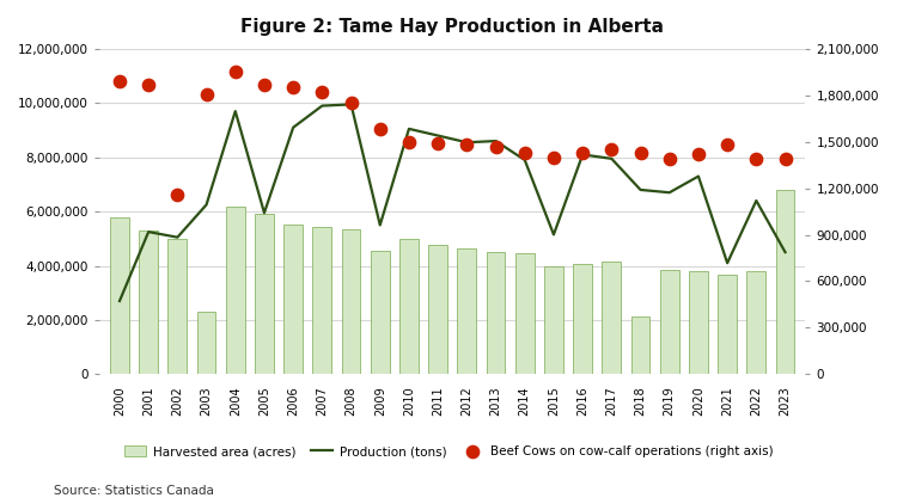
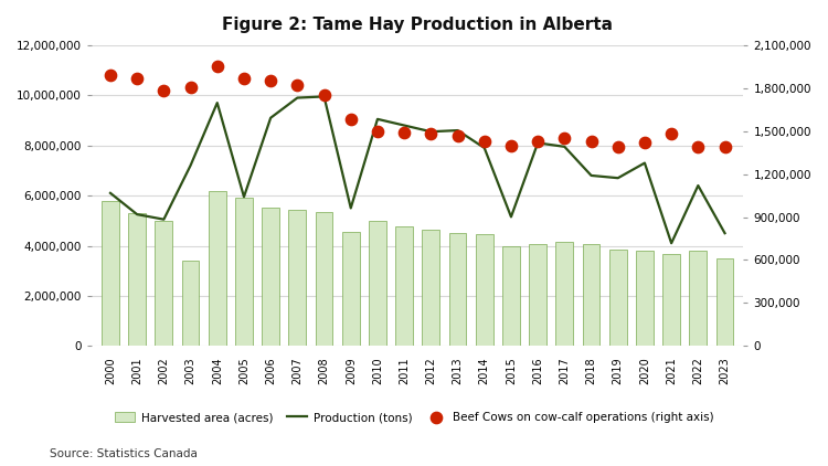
Production (tons)/2000: 2,700,000 -> 6,100,000
Beef Cows on cow-calf operations (right axis)/2002: 1,160,000 -> 1,780,000
Harvested area (acres)/2003: 2,300,000 -> 3,400,000
Production (tons)/2003: 6,250,000 -> 7,200,000
Harvested area (acres)/2018: 2,150,000 -> 4,050,000
Harvested area (acres)/2023: 6,800,000 -> 3,500,000
